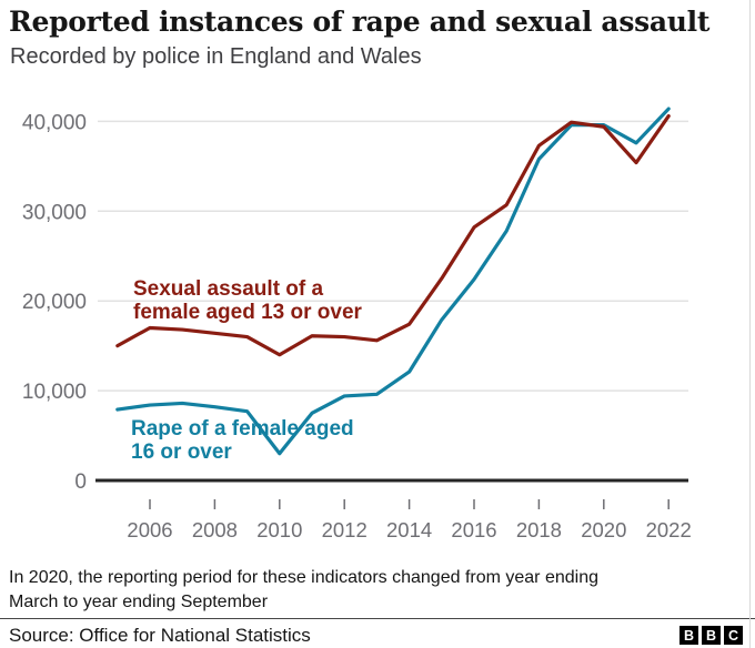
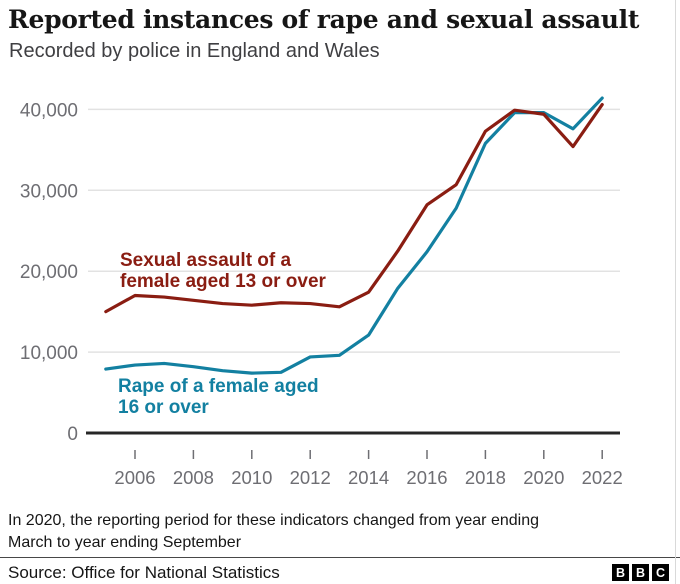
Rape of a female aged 16 or over/2010: 3000 -> 7000
Sexual assault of a female aged 13 or over/2010: 14000 -> 16000
